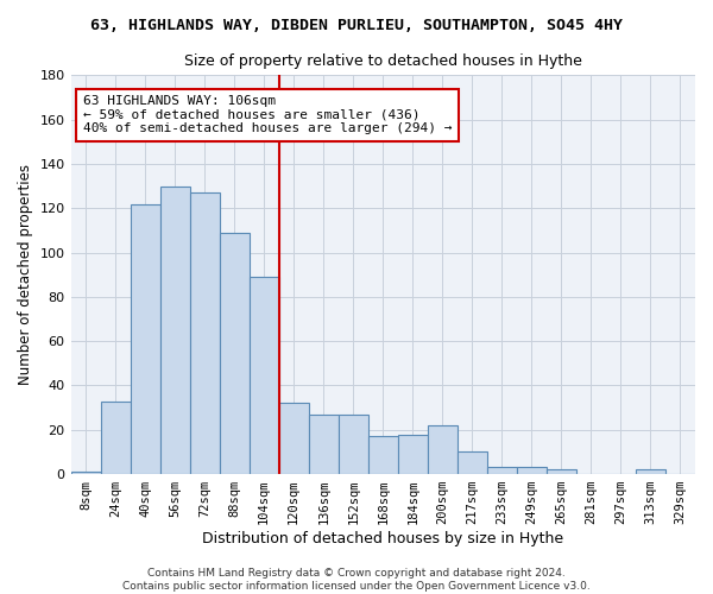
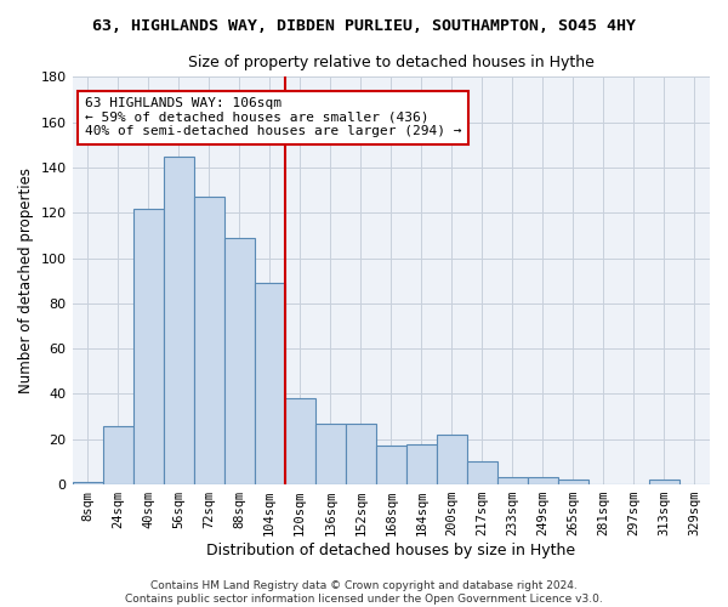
24sqm: 33 -> 26
56sqm: 130 -> 145
120sqm: 32 -> 38
